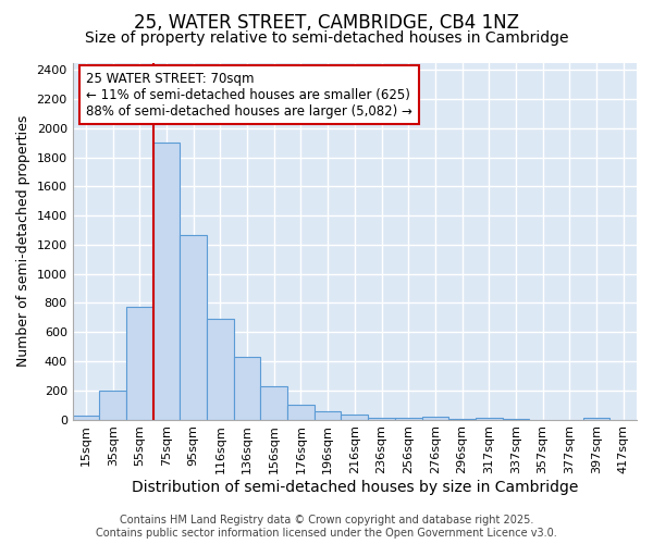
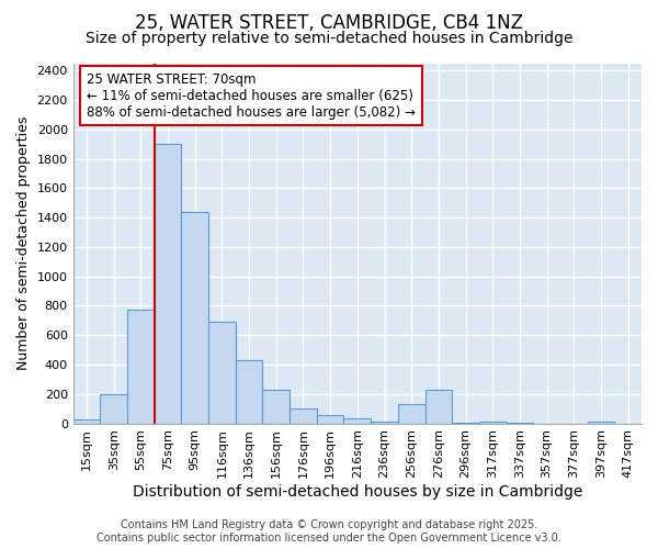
95sqm: 1270 -> 1440
256sqm: 10 -> 130
276sqm: 20 -> 230
